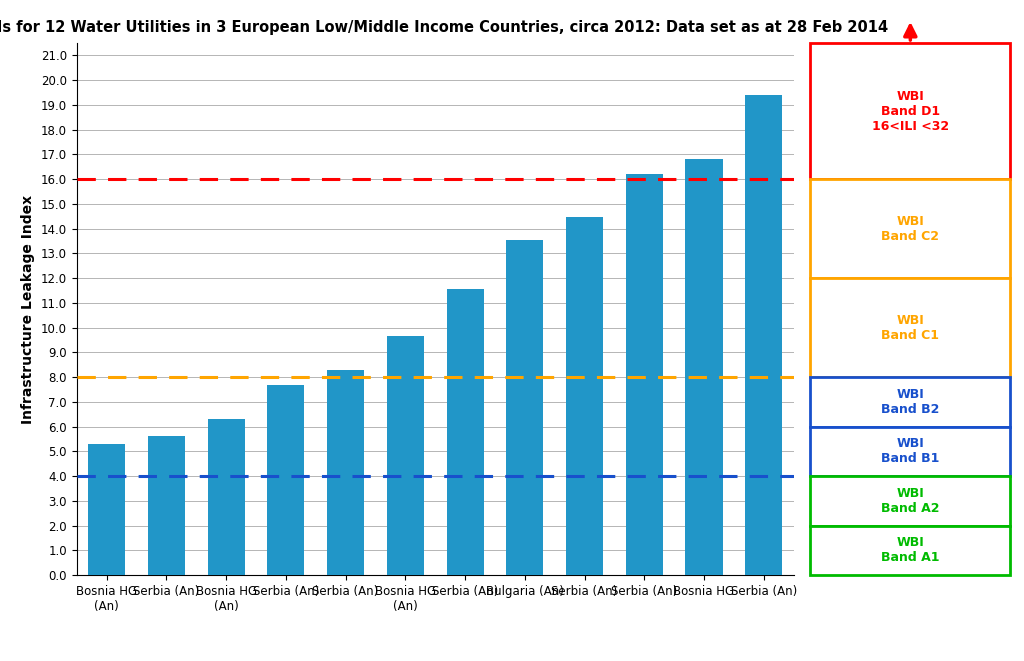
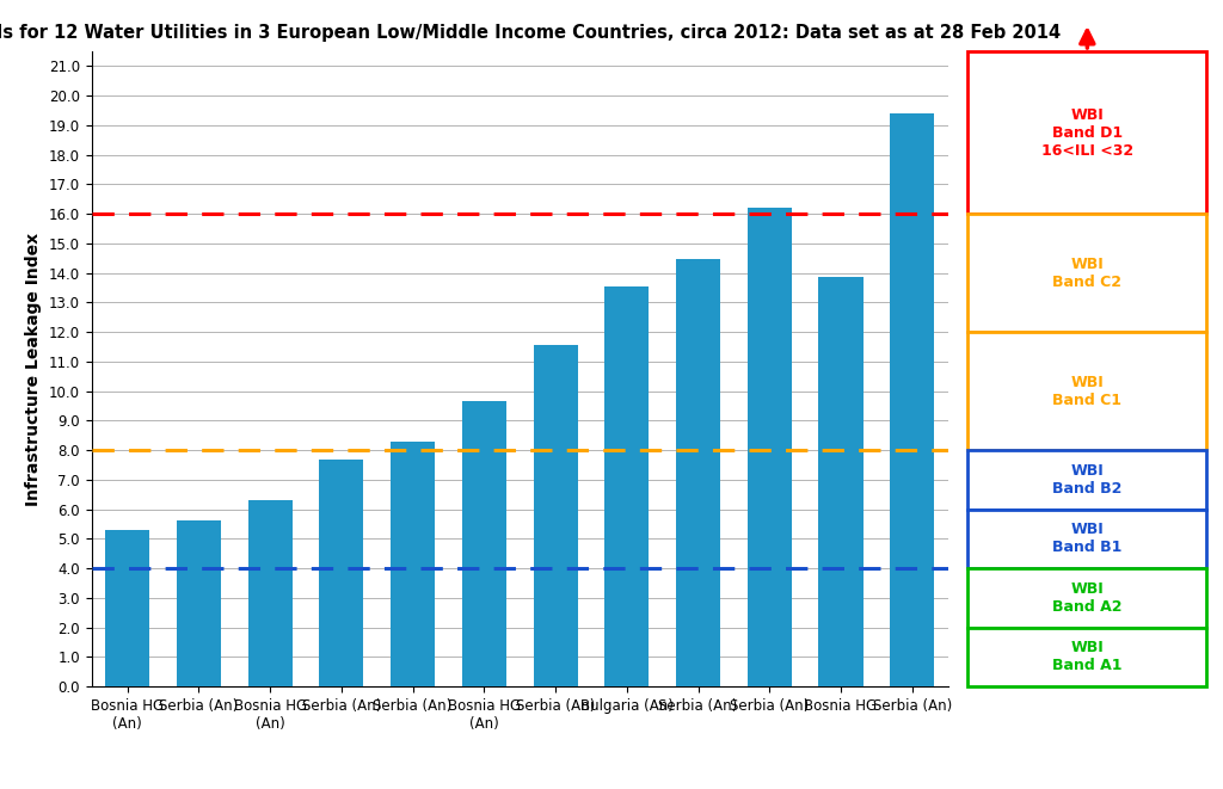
Bosnia HG: 16.80 -> 13.85
